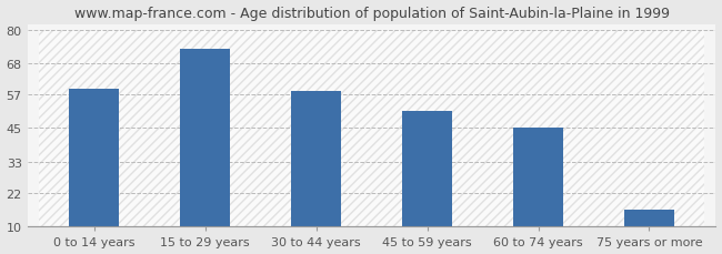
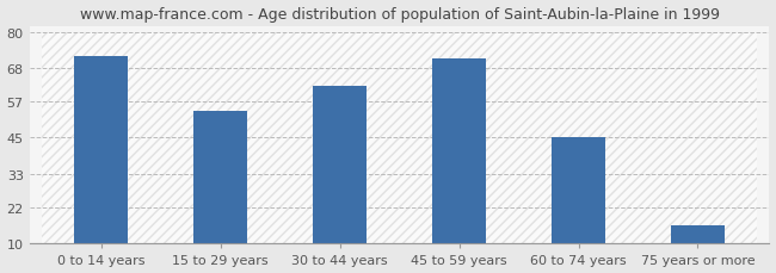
0 to 14 years: 59 -> 72
15 to 29 years: 73 -> 54
30 to 44 years: 58 -> 62
45 to 59 years: 51 -> 71
